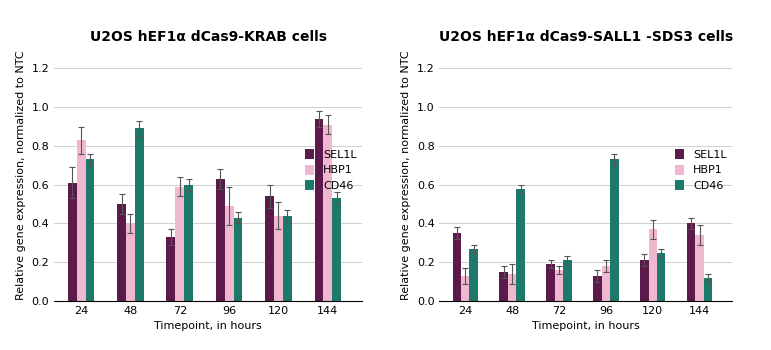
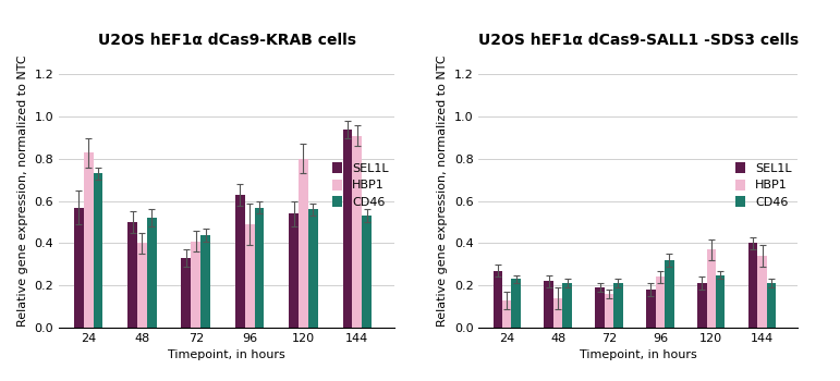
U2OS hEF1α dCas9-KRAB cells/SEL1L/24: 0.61 -> 0.57
U2OS hEF1α dCas9-KRAB cells/CD46/48: 0.89 -> 0.52
U2OS hEF1α dCas9-KRAB cells/HBP1/72: 0.59 -> 0.41
U2OS hEF1α dCas9-KRAB cells/CD46/72: 0.60 -> 0.44
U2OS hEF1α dCas9-KRAB cells/CD46/96: 0.43 -> 0.57
U2OS hEF1α dCas9-KRAB cells/HBP1/120: 0.44 -> 0.80
U2OS hEF1α dCas9-KRAB cells/CD46/120: 0.44 -> 0.56
U2OS hEF1α dCas9-SALL1 -SDS3 cells/SEL1L/24: 0.35 -> 0.27
U2OS hEF1α dCas9-SALL1 -SDS3 cells/CD46/24: 0.27 -> 0.23
U2OS hEF1α dCas9-SALL1 -SDS3 cells/SEL1L/48: 0.15 -> 0.22
U2OS hEF1α dCas9-SALL1 -SDS3 cells/CD46/48: 0.58 -> 0.21
U2OS hEF1α dCas9-SALL1 -SDS3 cells/SEL1L/96: 0.13 -> 0.18
U2OS hEF1α dCas9-SALL1 -SDS3 cells/HBP1/96: 0.18 -> 0.24
U2OS hEF1α dCas9-SALL1 -SDS3 cells/CD46/96: 0.73 -> 0.32
U2OS hEF1α dCas9-SALL1 -SDS3 cells/CD46/144: 0.12 -> 0.21
